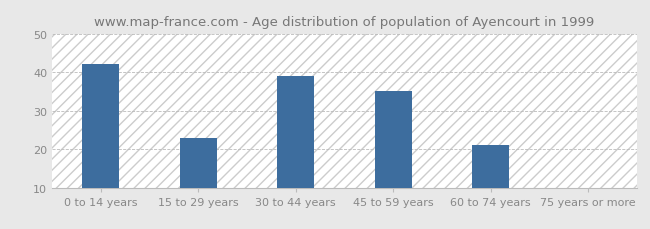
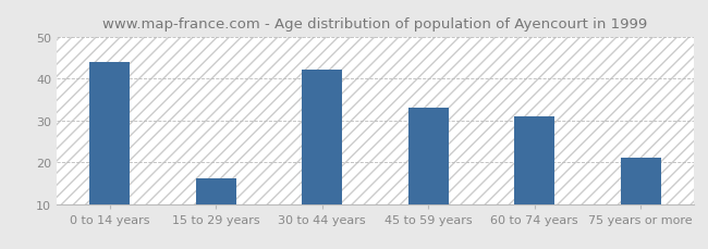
0 to 14 years: 42 -> 44
15 to 29 years: 23 -> 16
30 to 44 years: 39 -> 42
45 to 59 years: 35 -> 33
60 to 74 years: 21 -> 31
75 years or more: 10 -> 21
